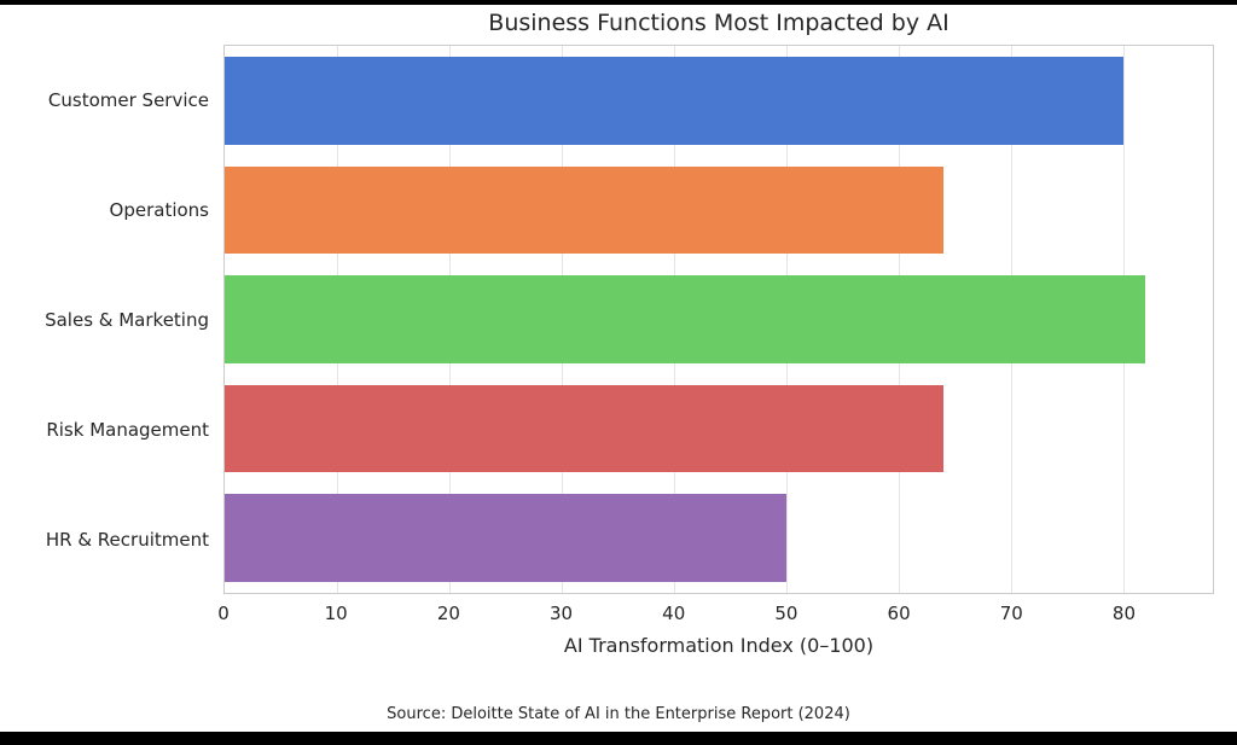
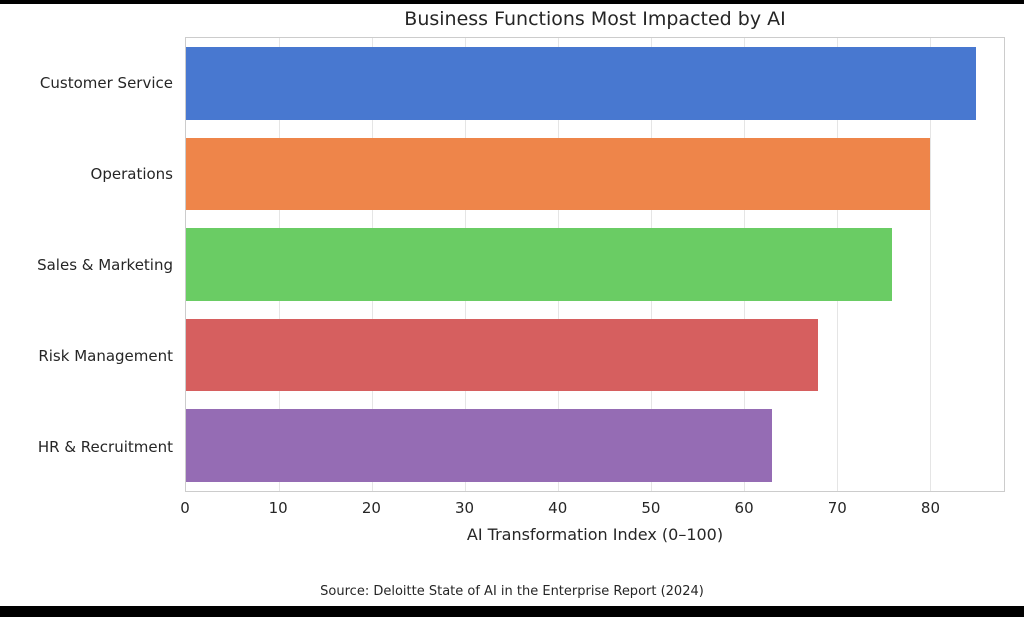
Customer Service: 80 -> 85
Operations: 64 -> 80
Sales & Marketing: 82 -> 76
Risk Management: 64 -> 68
HR & Recruitment: 50 -> 63
